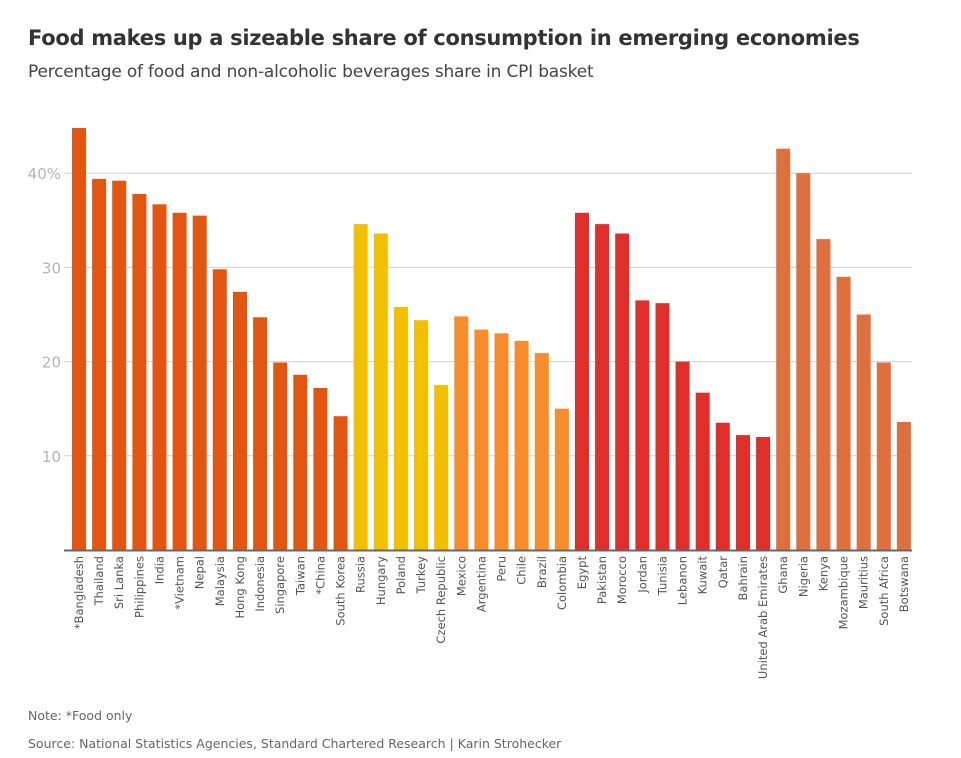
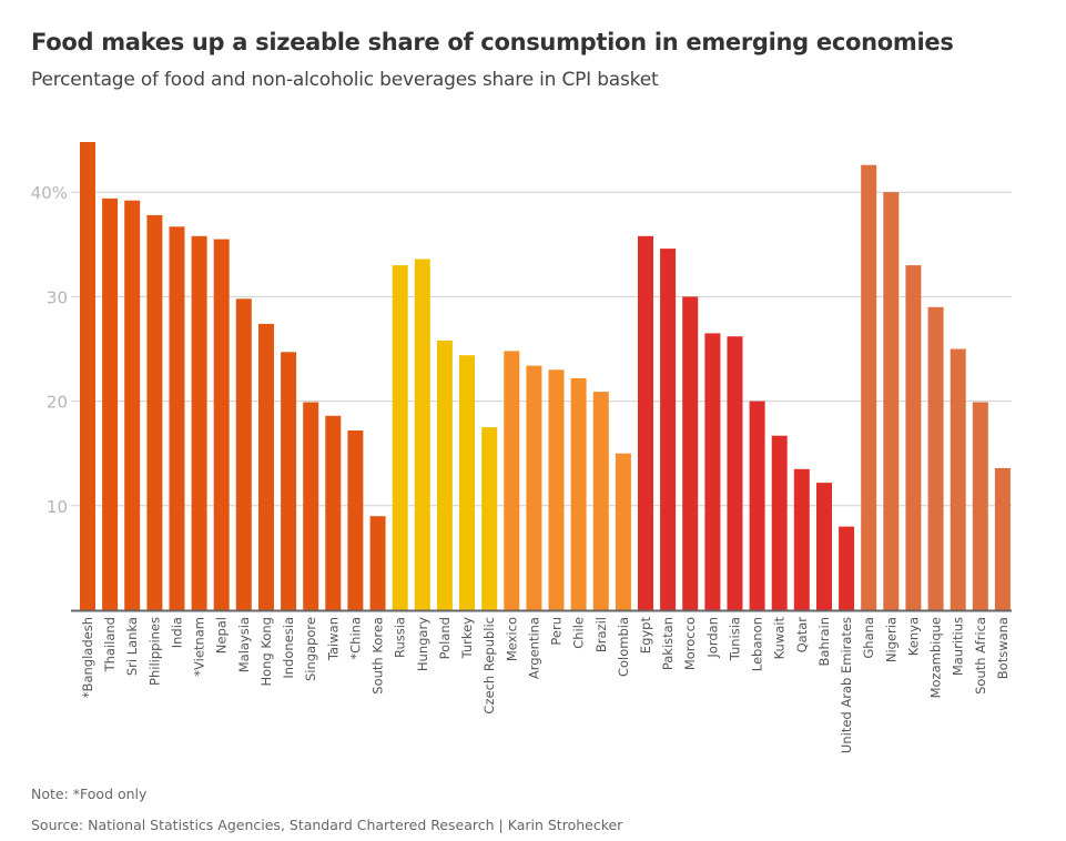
South Korea: 14% -> 9%
Russia: 35% -> 33%
Morocco: 34% -> 30%
United Arab Emirates: 12% -> 8%
